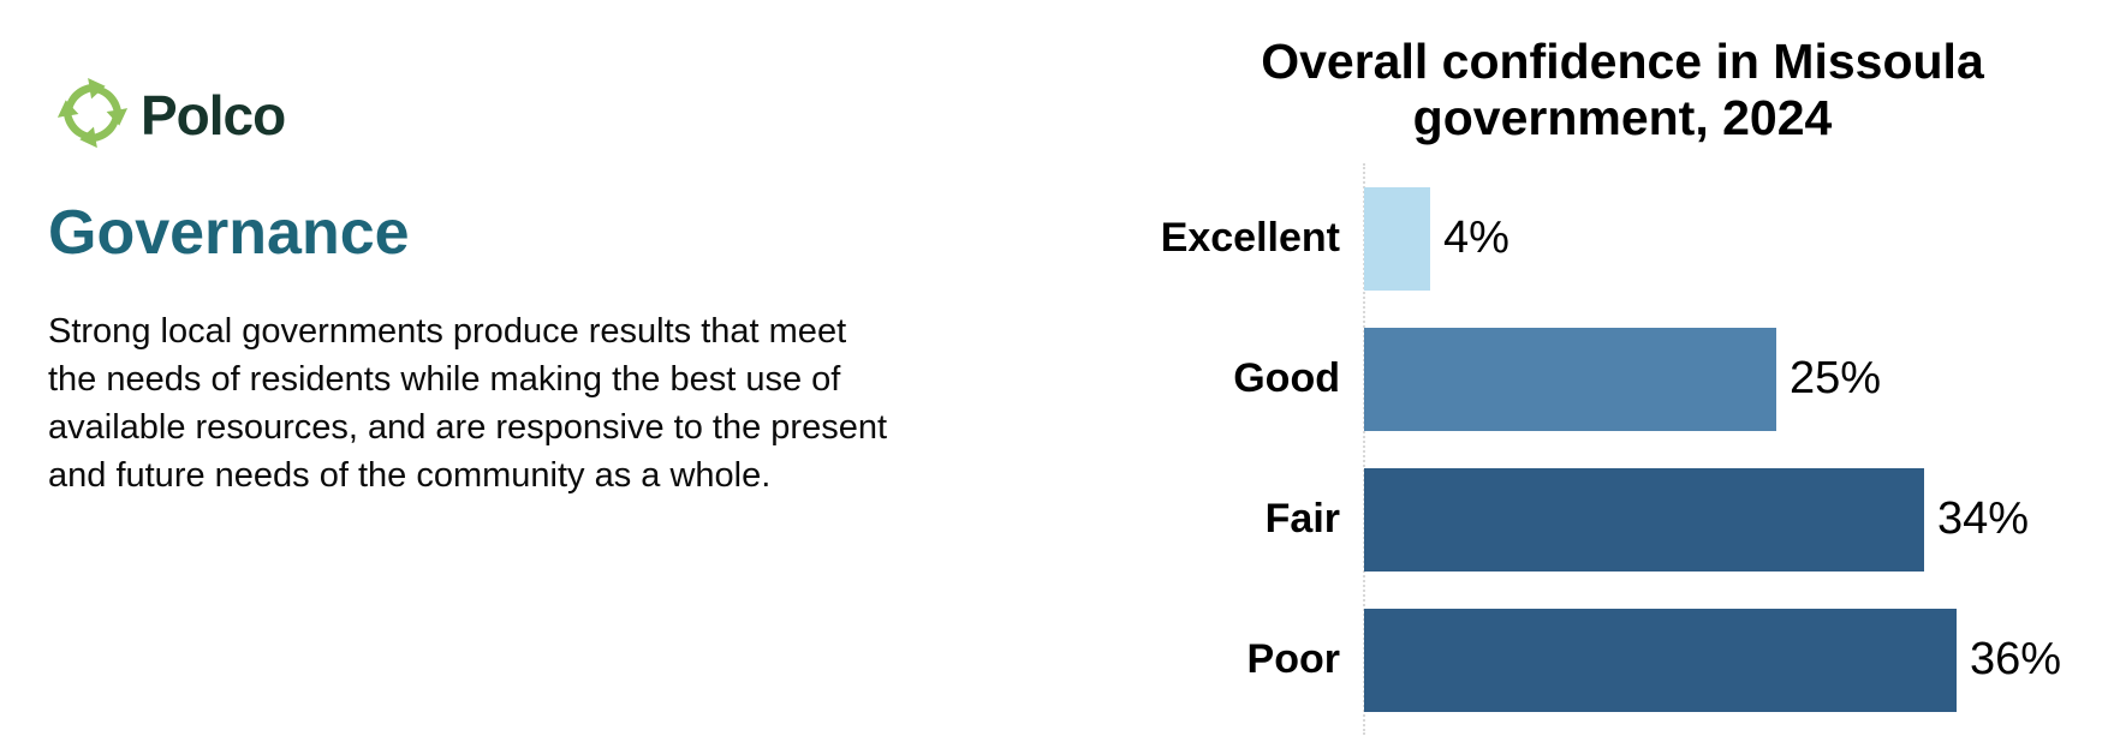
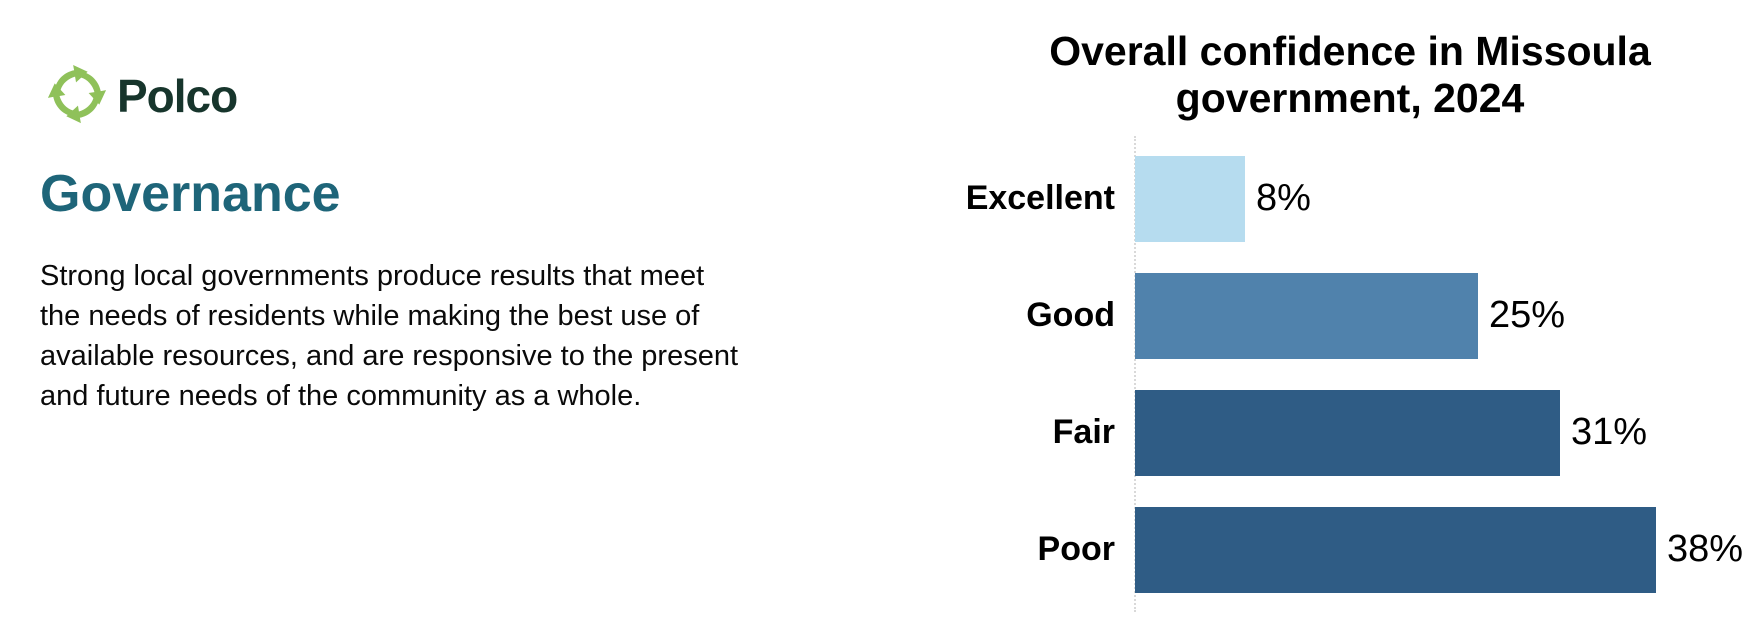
Excellent: 4% -> 8%
Fair: 34% -> 31%
Poor: 36% -> 38%
